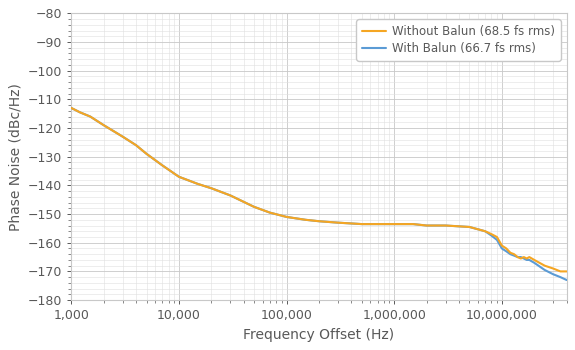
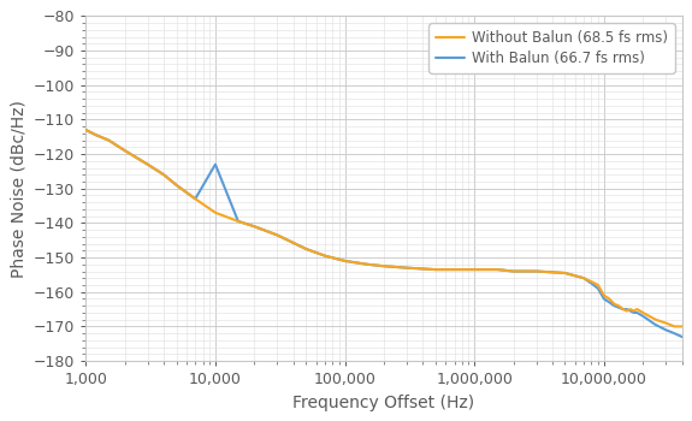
With Balun (66.7 fs rms)/10,000: -137.0 -> -123.0
